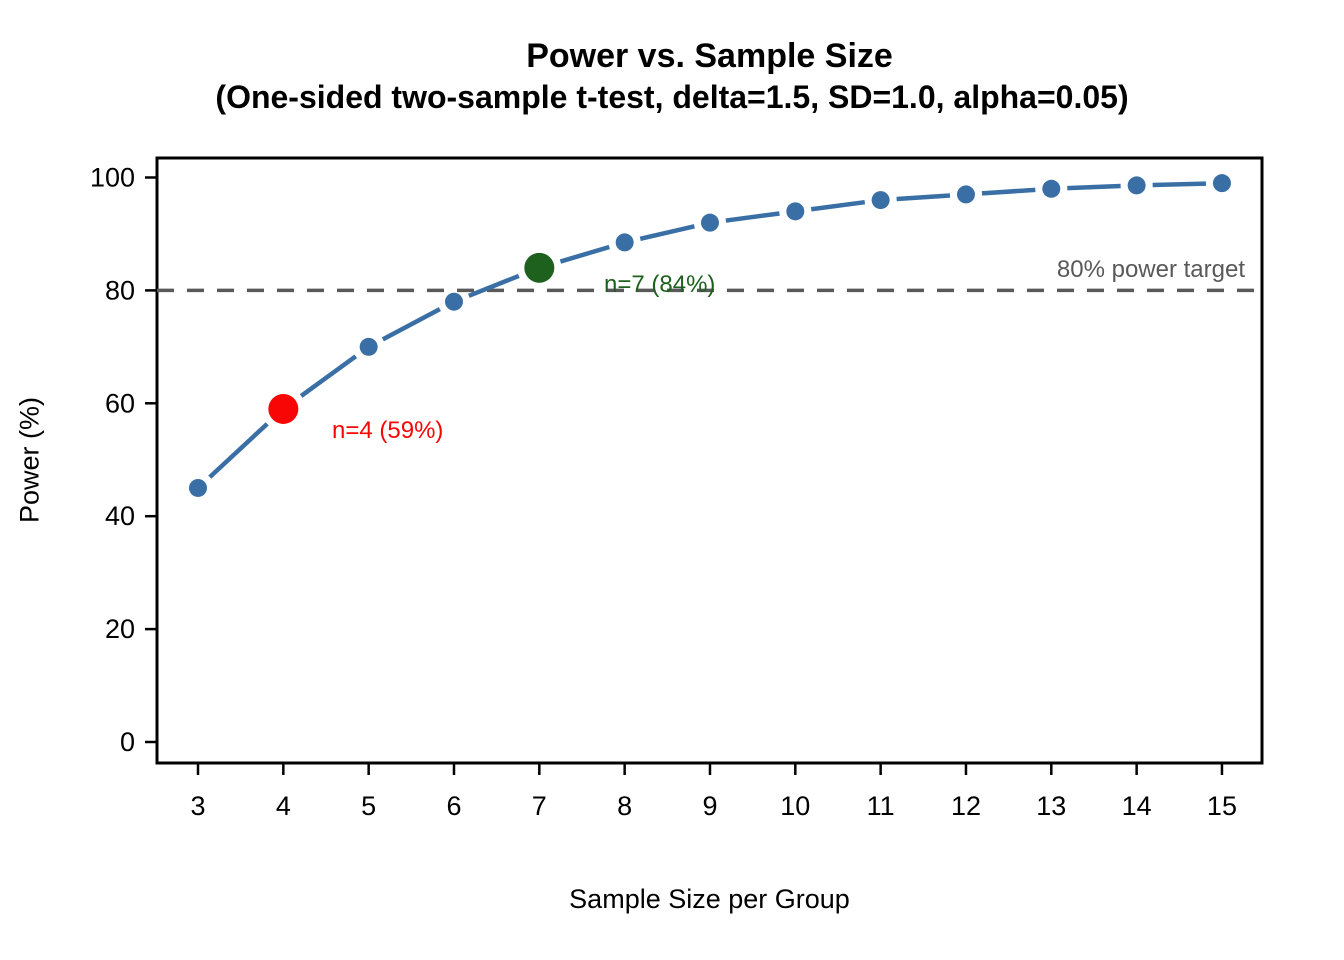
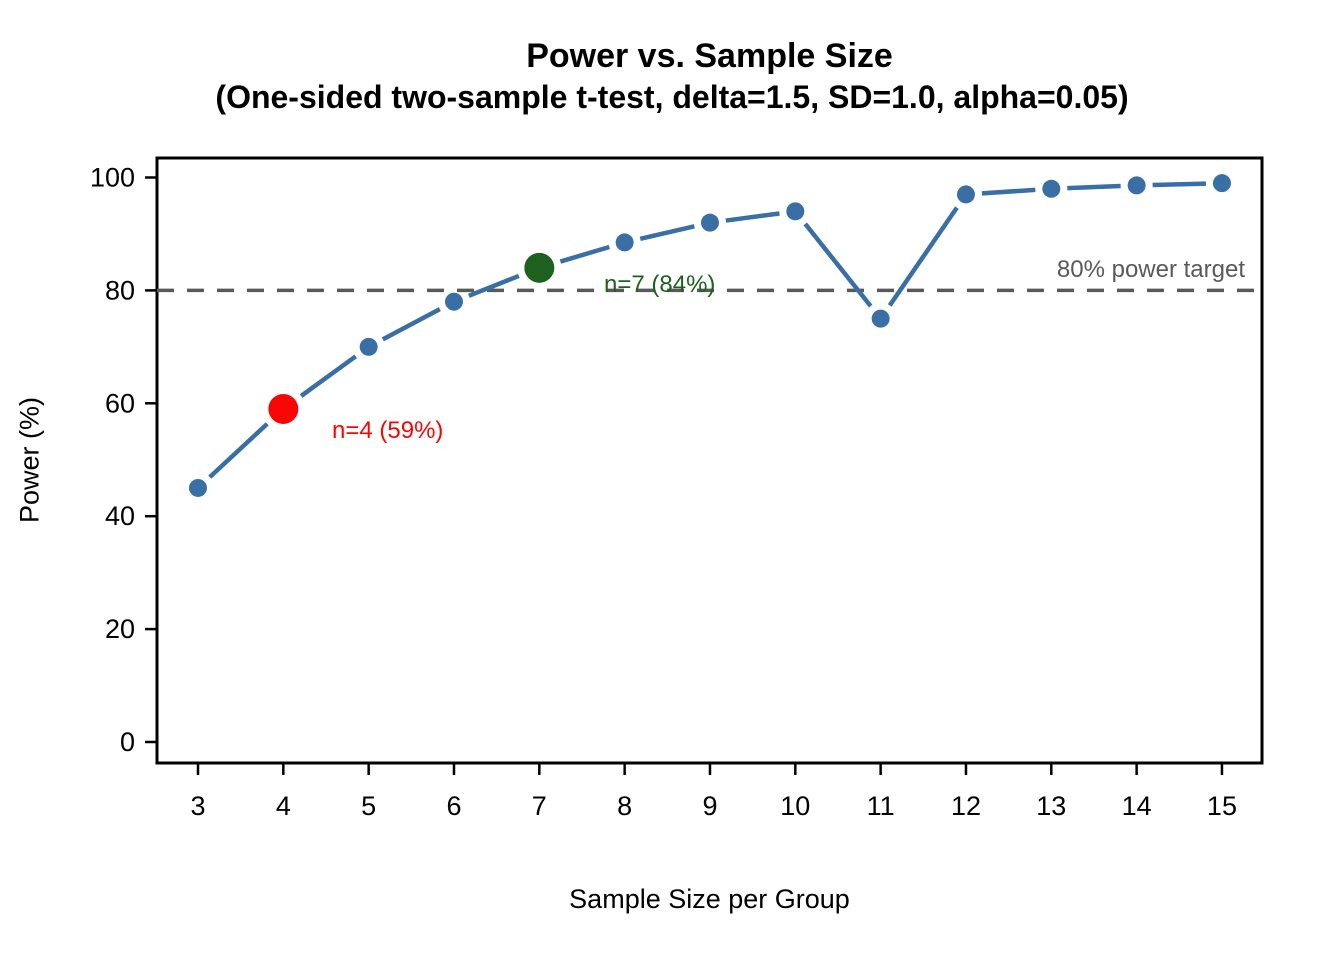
11: 96 -> 75
